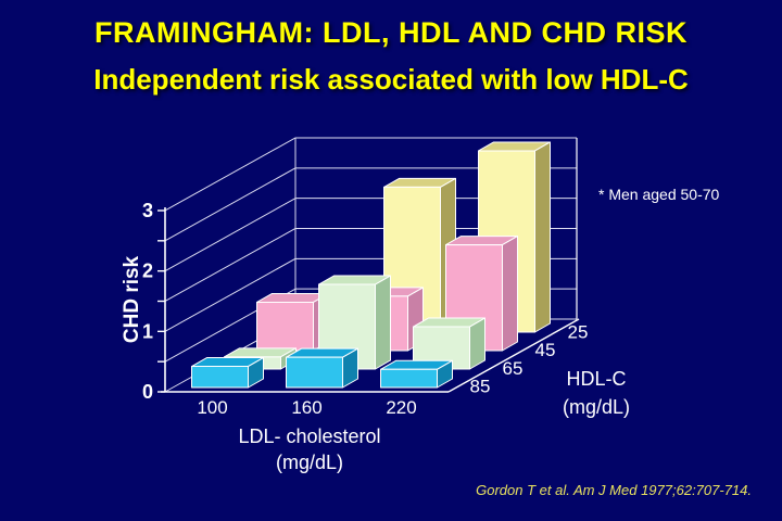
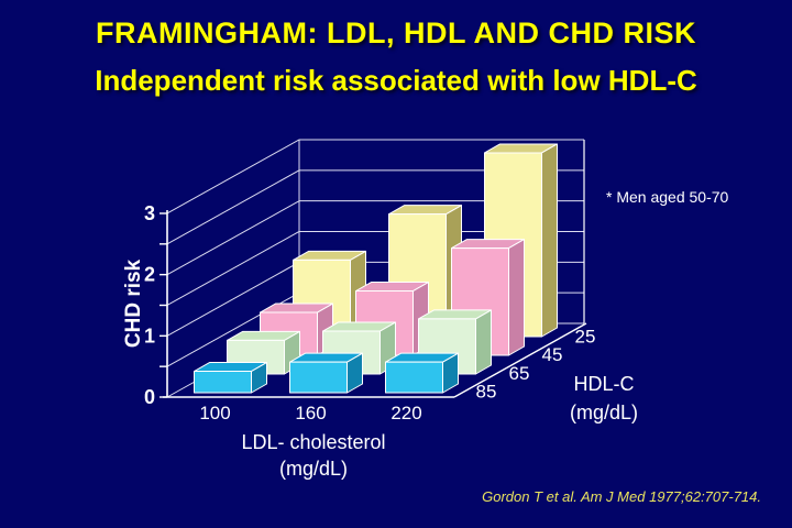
65/100: 0.2 -> 0.6
45/100: 0.8 -> 0.7
25/100: 0.2 -> 1.2
65/160: 1.4 -> 0.7
45/160: 0.9 -> 1.1
25/160: 2.4 -> 2.0
85/220: 0.3 -> 0.5
65/220: 0.7 -> 0.9
